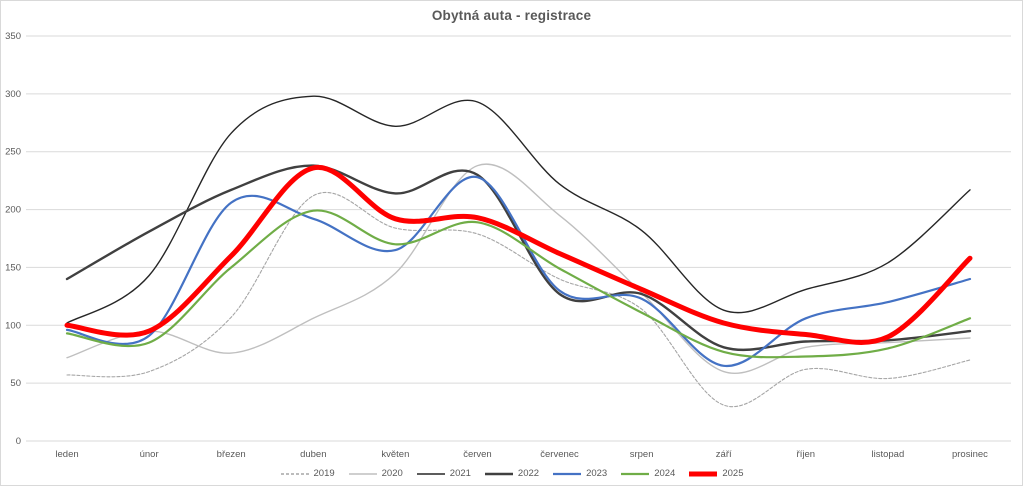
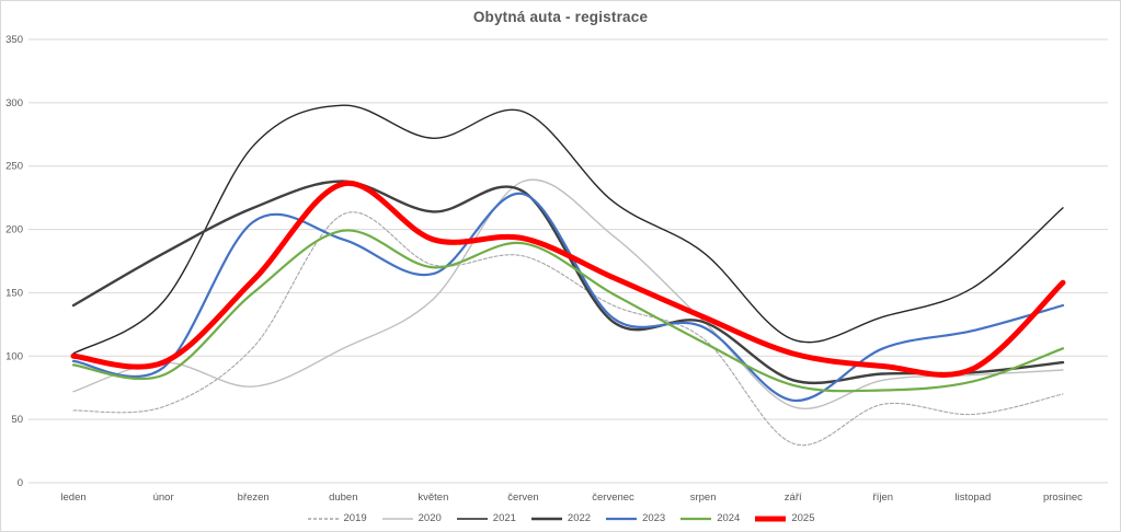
2019/květen: 184 -> 172
